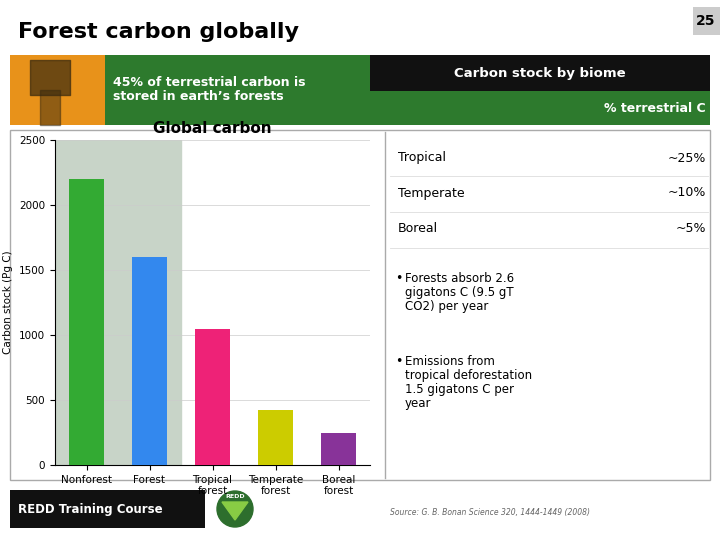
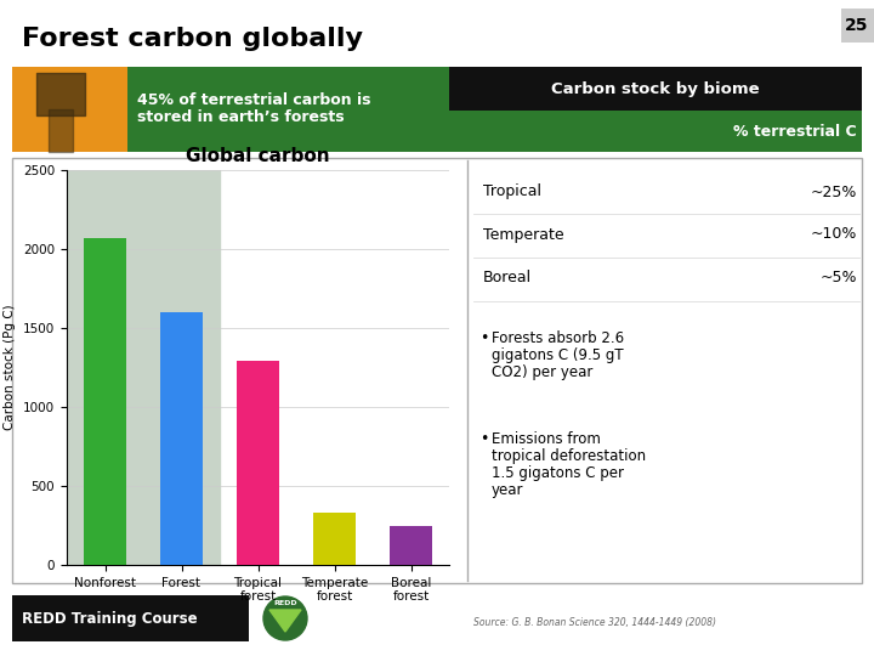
Nonforest: 2200 -> 2070
Tropical forest: 1050 -> 1290
Temperate forest: 420 -> 330
